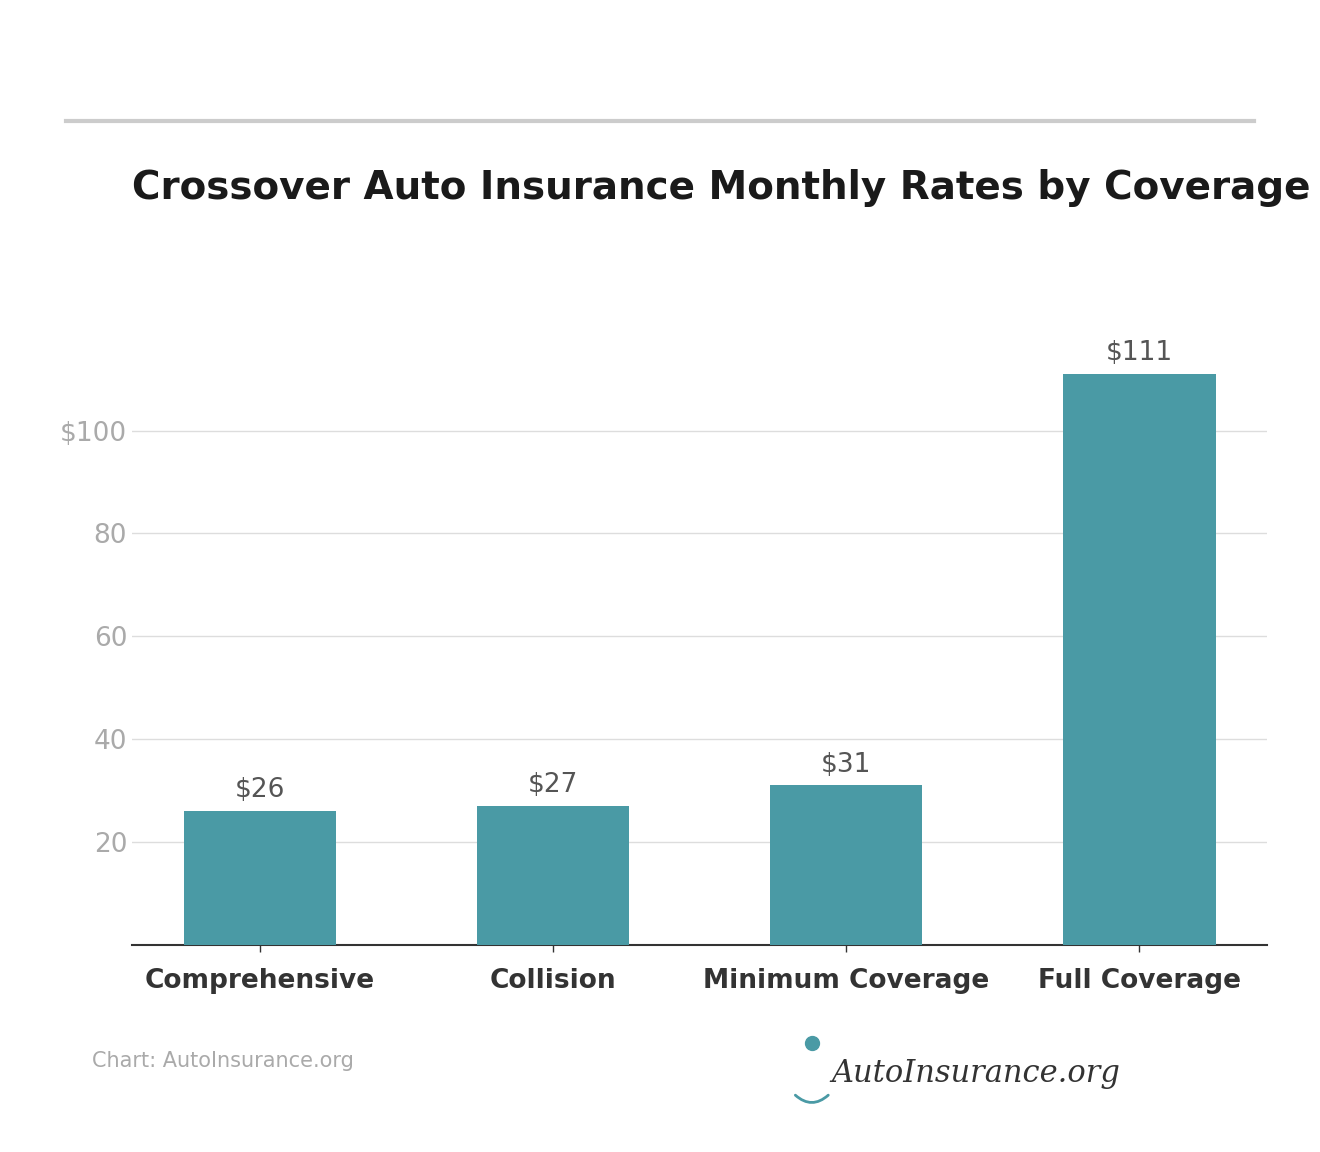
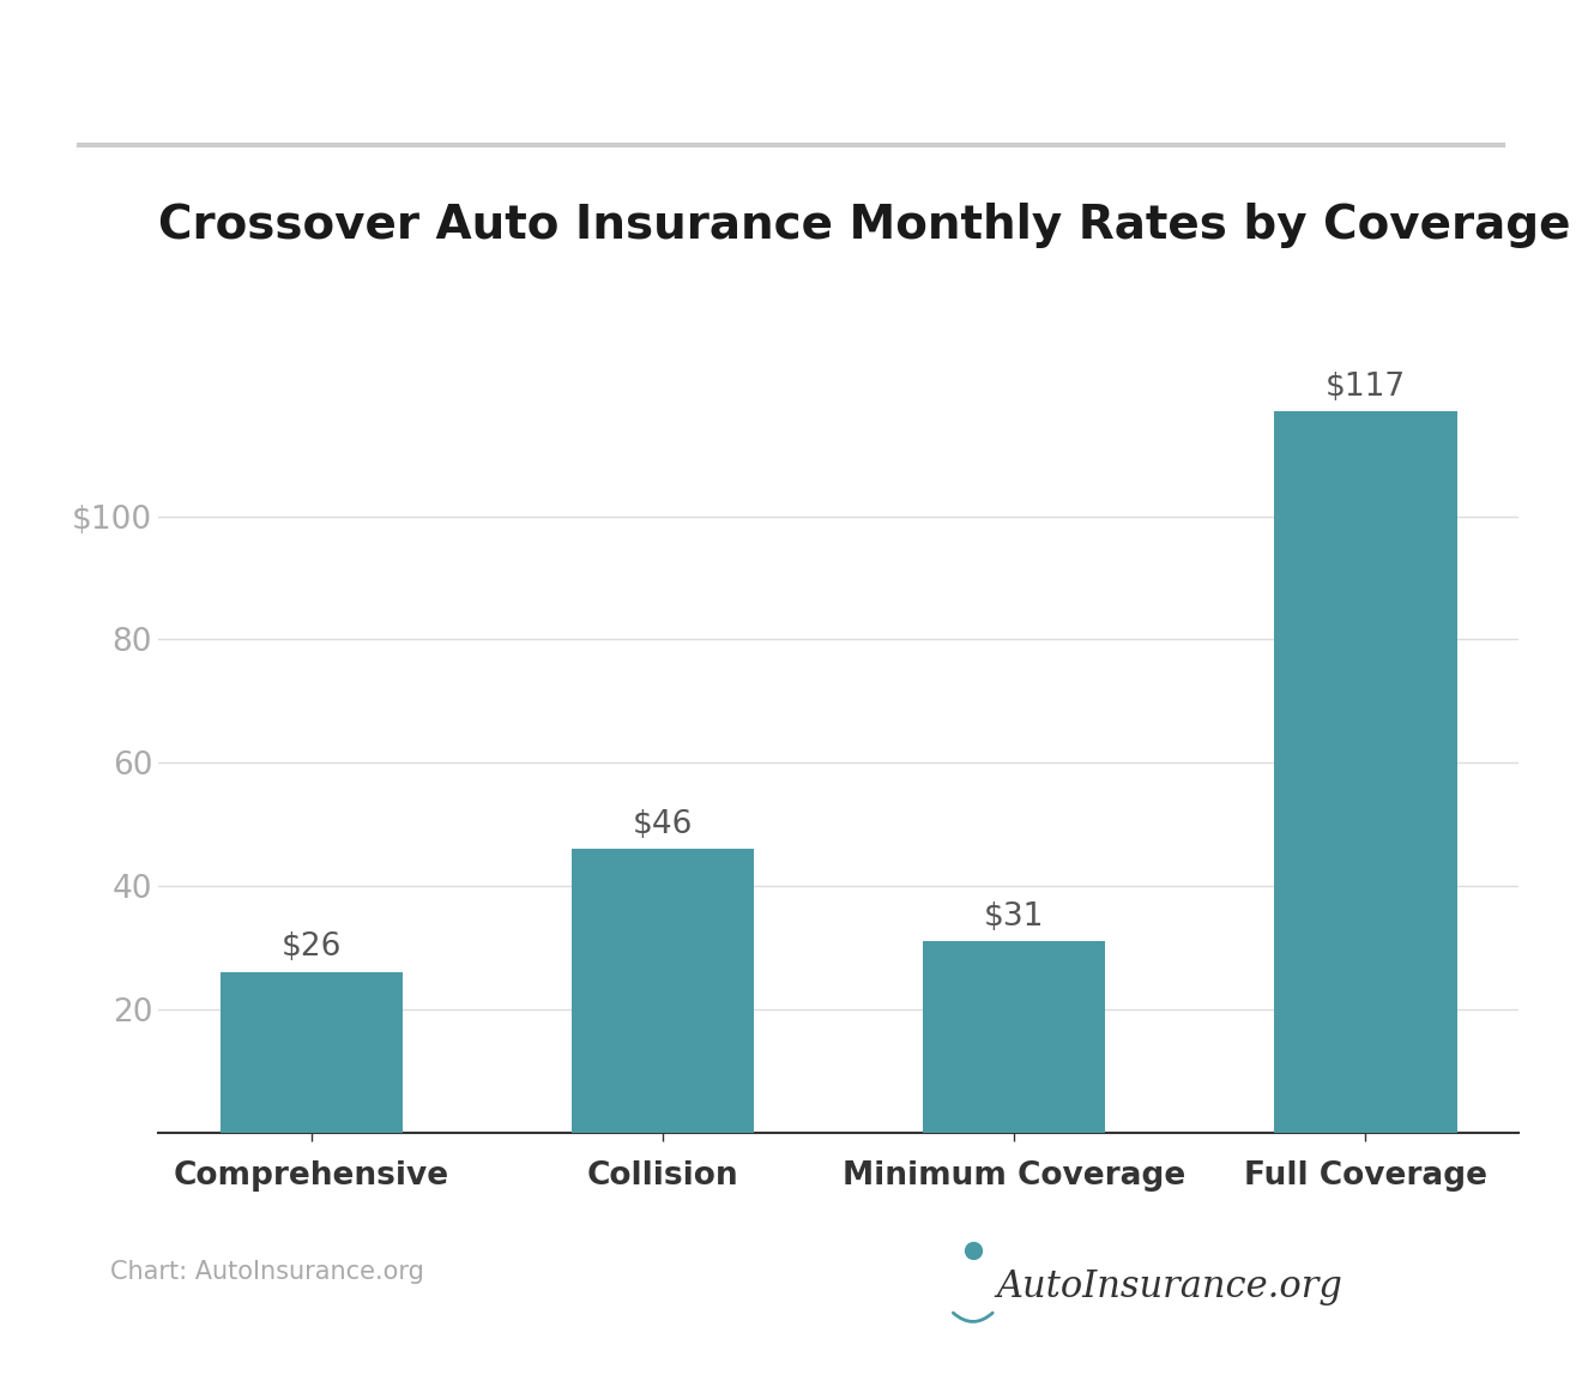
Collision: $27 -> $46
Full Coverage: $111 -> $117
